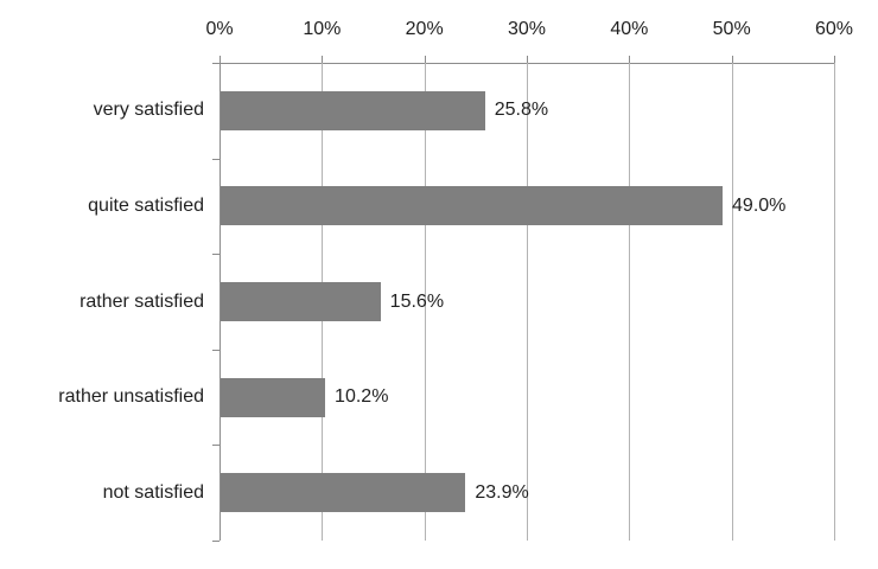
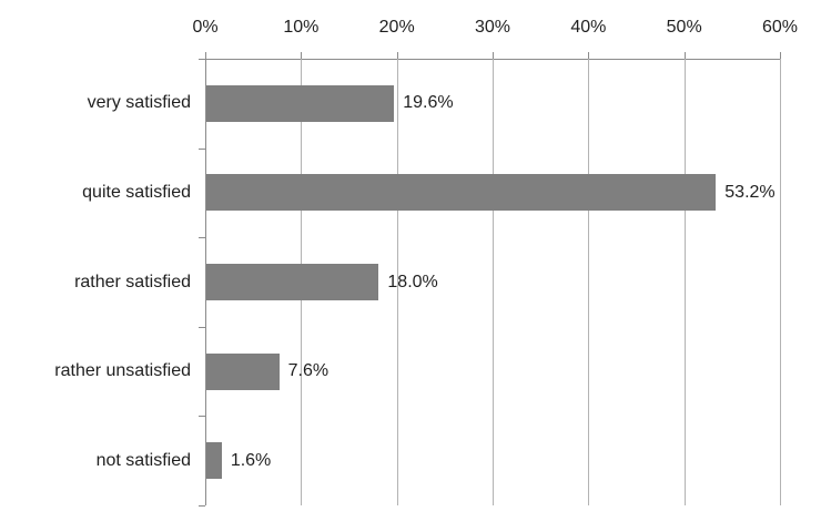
very satisfied: 25.8% -> 19.6%
quite satisfied: 49.0% -> 53.2%
rather satisfied: 15.6% -> 18.0%
rather unsatisfied: 10.2% -> 7.6%
not satisfied: 23.9% -> 1.6%
